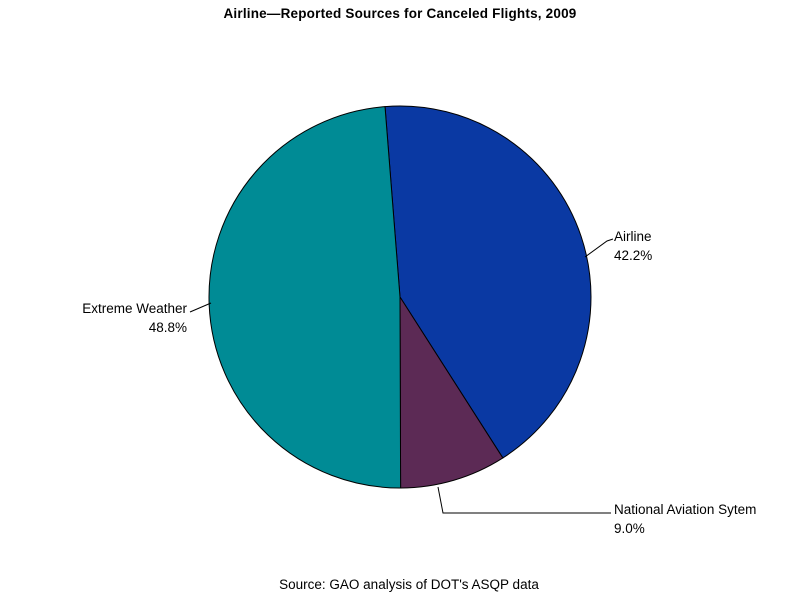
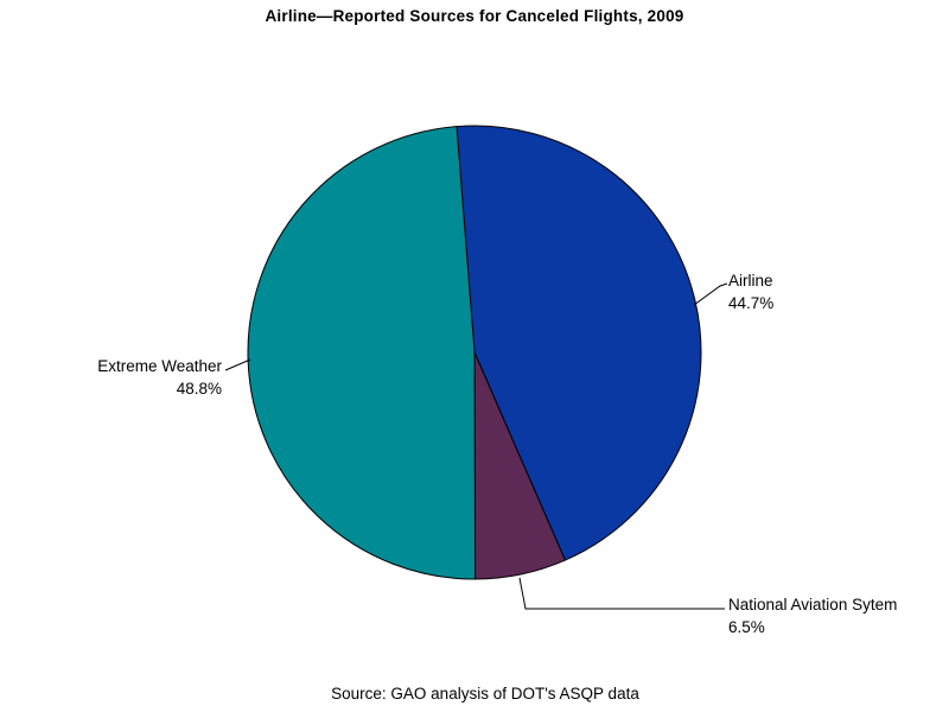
Airline: 42.2% -> 44.7%
National Aviation Sytem: 9.0% -> 6.5%
